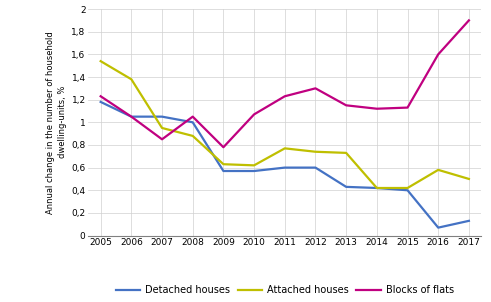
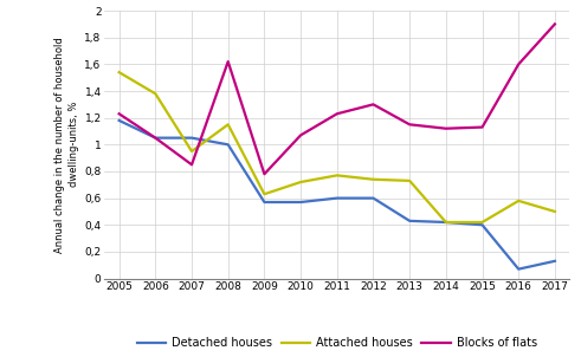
Attached houses/2008: 0,88 -> 1,15
Blocks of flats/2008: 1,05 -> 1,62
Attached houses/2010: 0,62 -> 0,72
